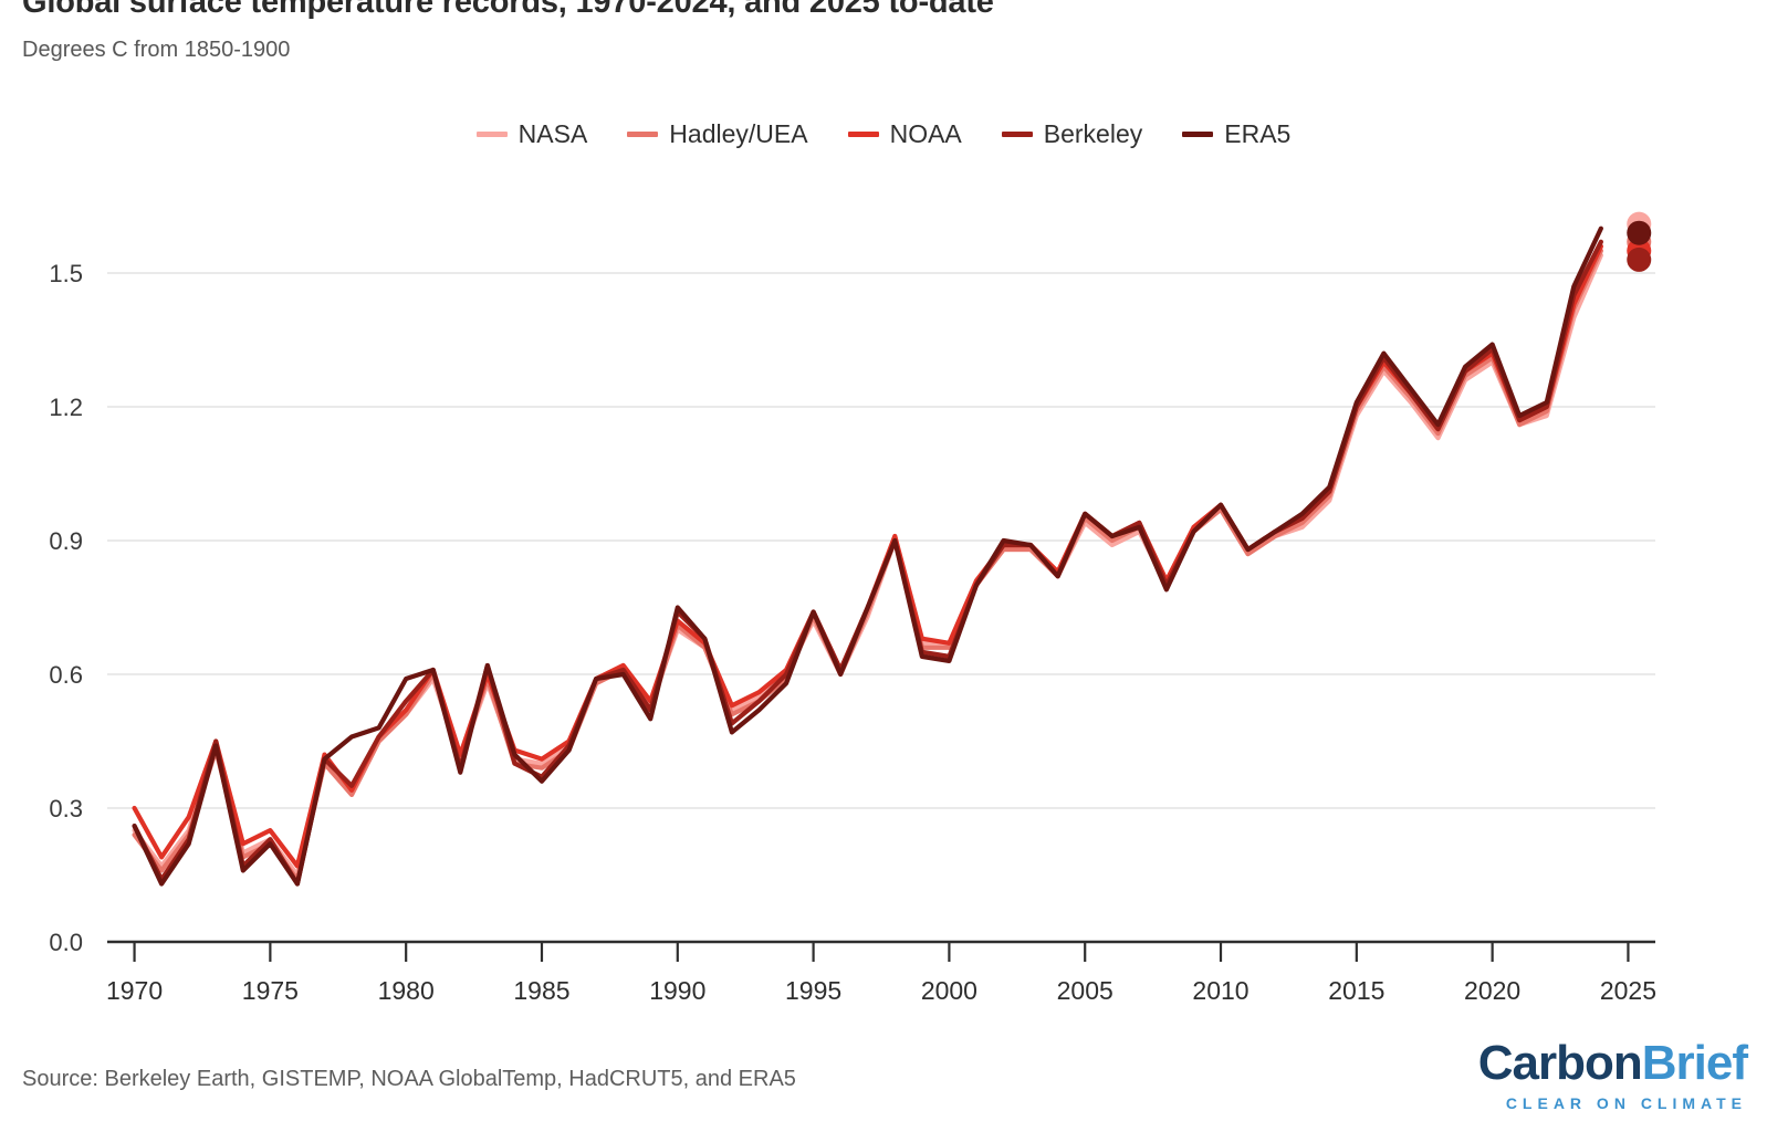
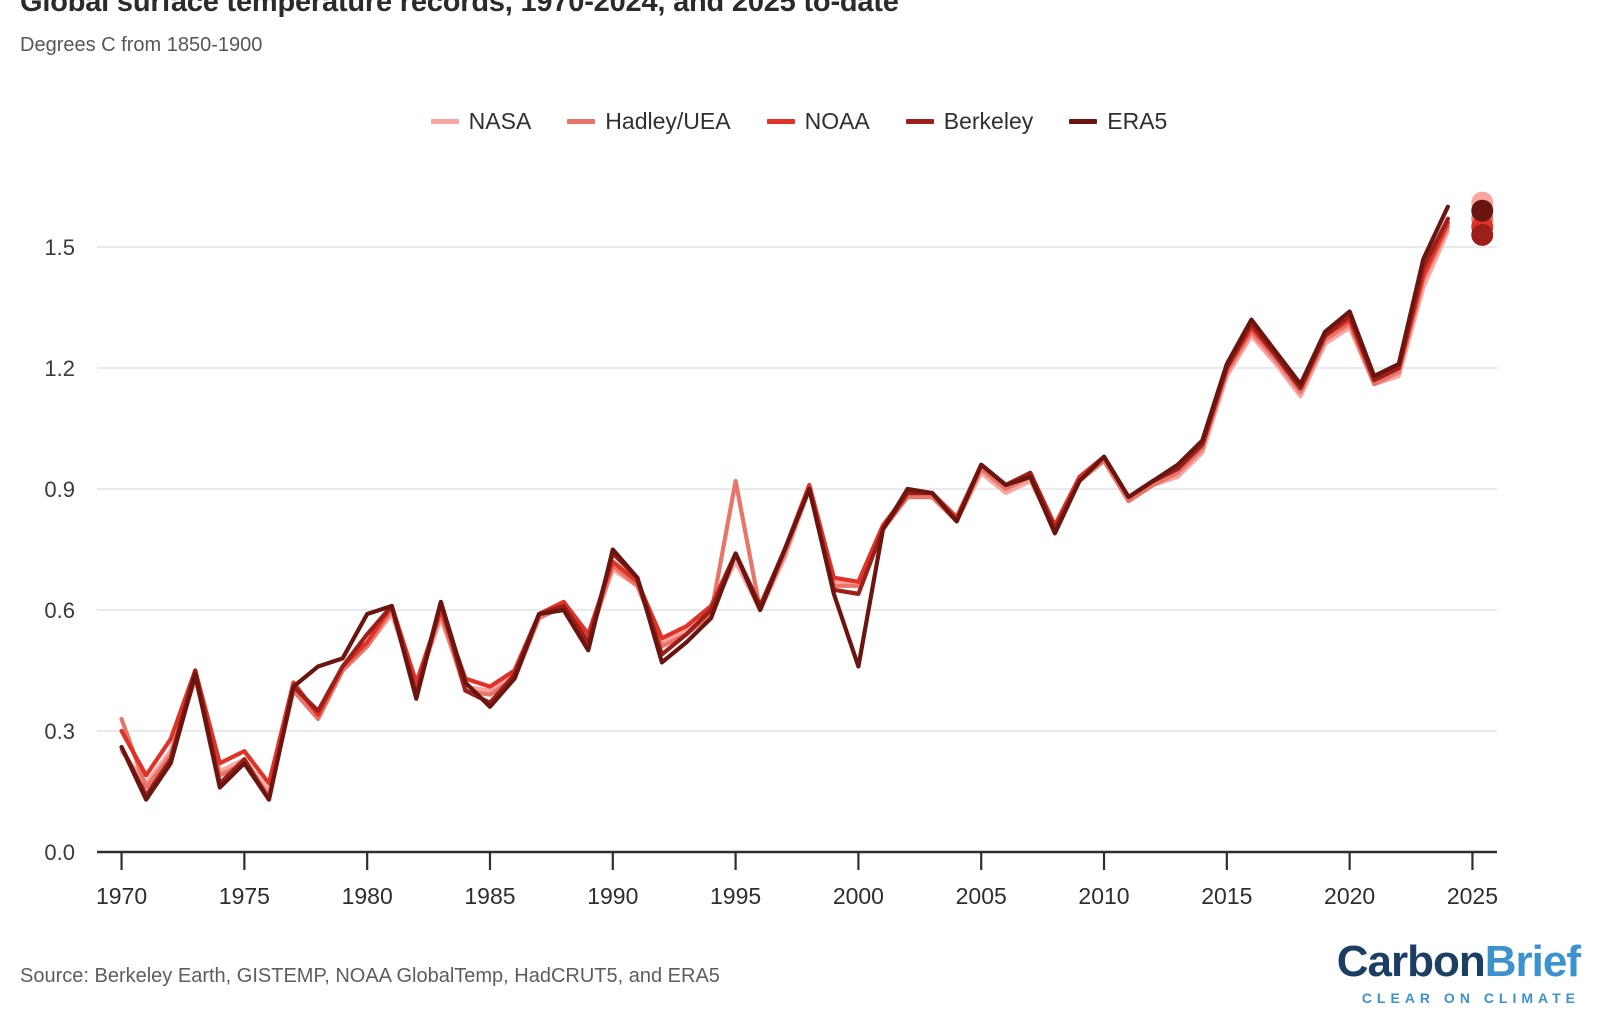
Hadley/UEA/1970: 0.24 -> 0.33
Hadley/UEA/1995: 0.73 -> 0.92
ERA5/2000: 0.63 -> 0.46
